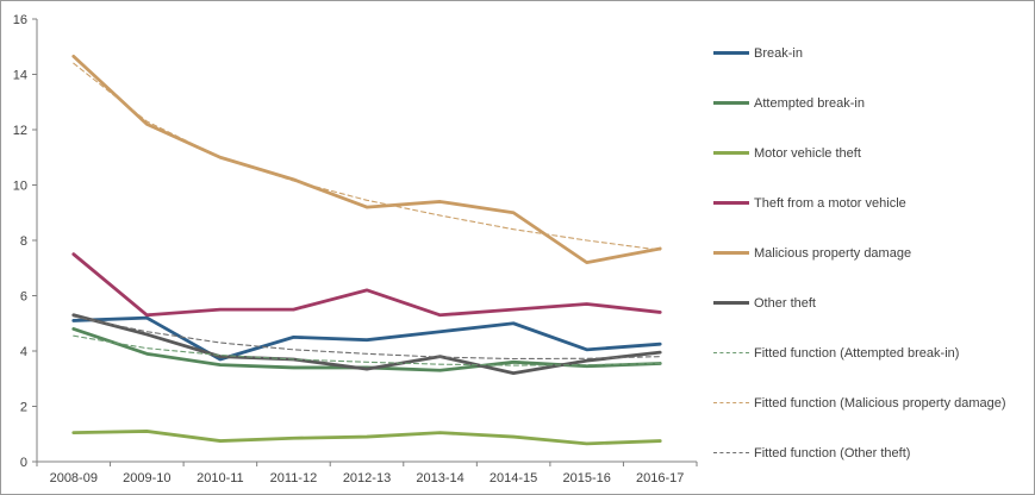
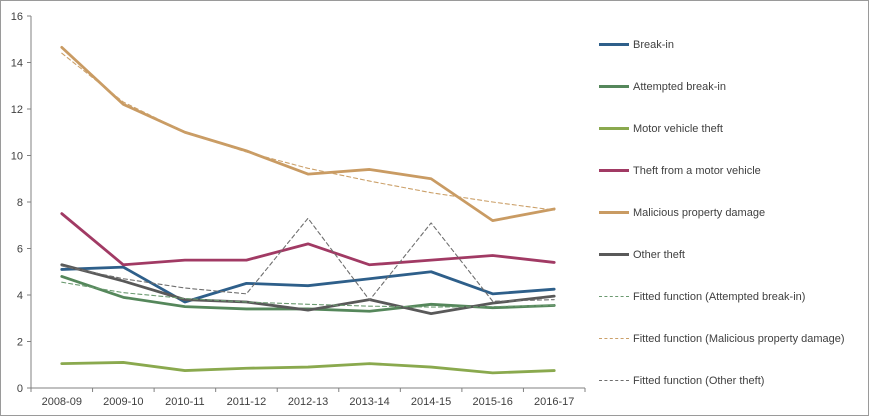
Fitted function (Other theft)/2012-13: 3.9 -> 7.3
Fitted function (Other theft)/2014-15: 3.7 -> 7.1
